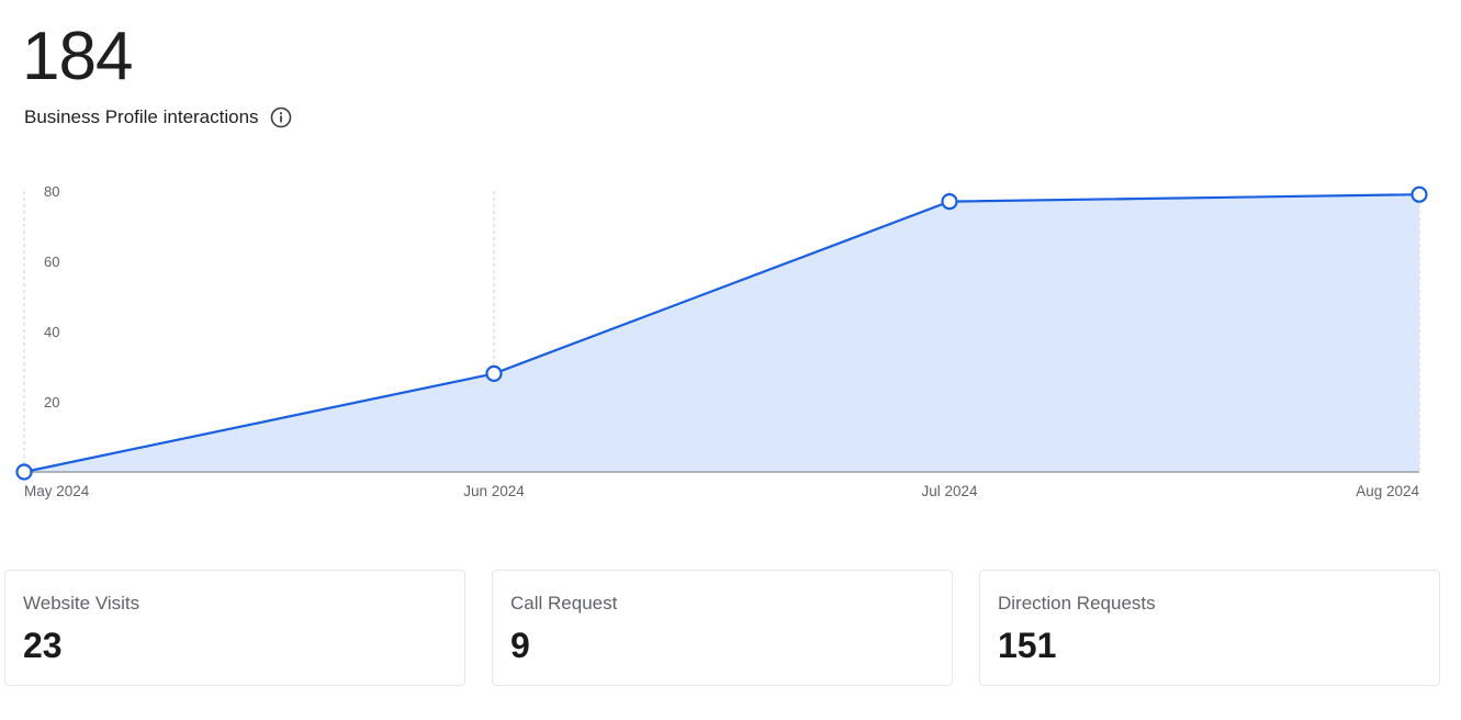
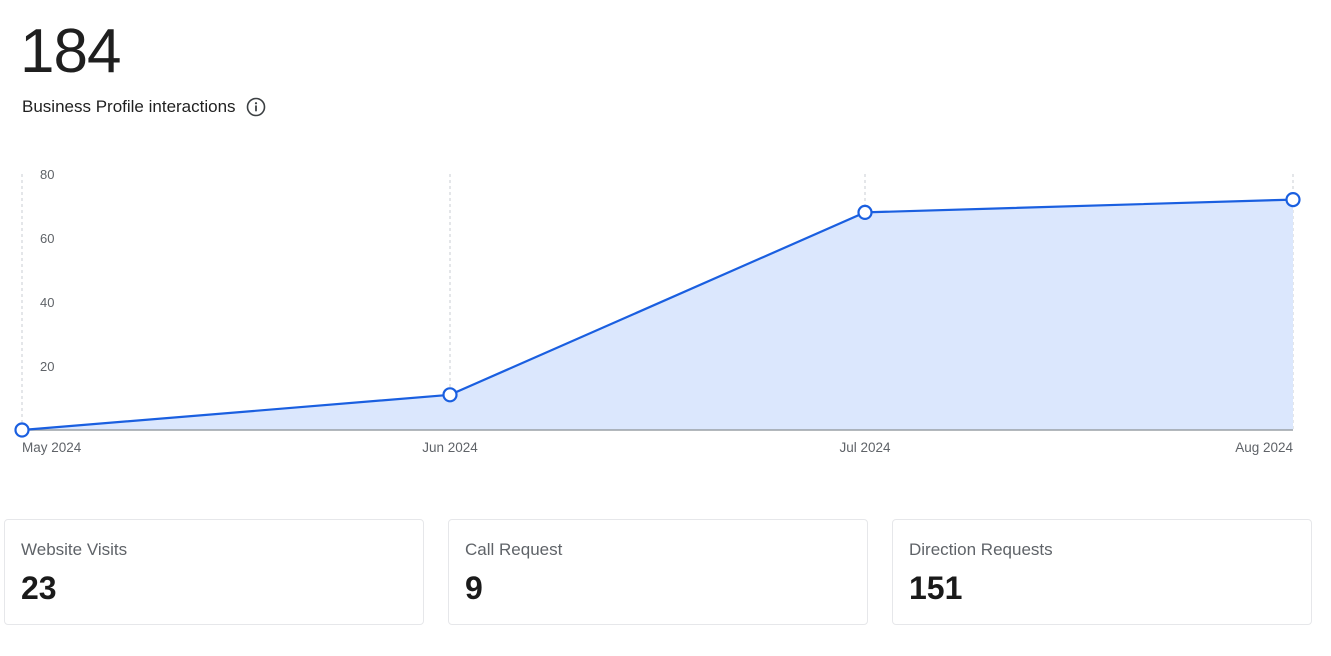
Jun 2024: 28 -> 11
Jul 2024: 77 -> 68
Aug 2024: 79 -> 72
